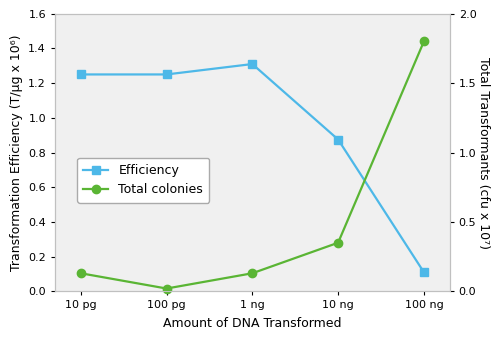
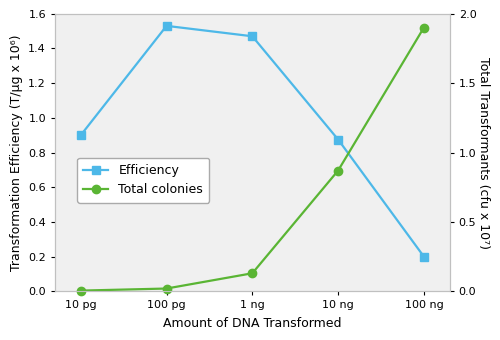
Efficiency/10 pg: 1.25 -> 0.90
Total colonies/10 pg: 0.13 -> 0.01
Efficiency/100 pg: 1.25 -> 1.53
Efficiency/1 ng: 1.31 -> 1.47
Total colonies/10 ng: 0.35 -> 0.87
Efficiency/100 ng: 0.11 -> 0.20
Total colonies/100 ng: 1.80 -> 1.90
